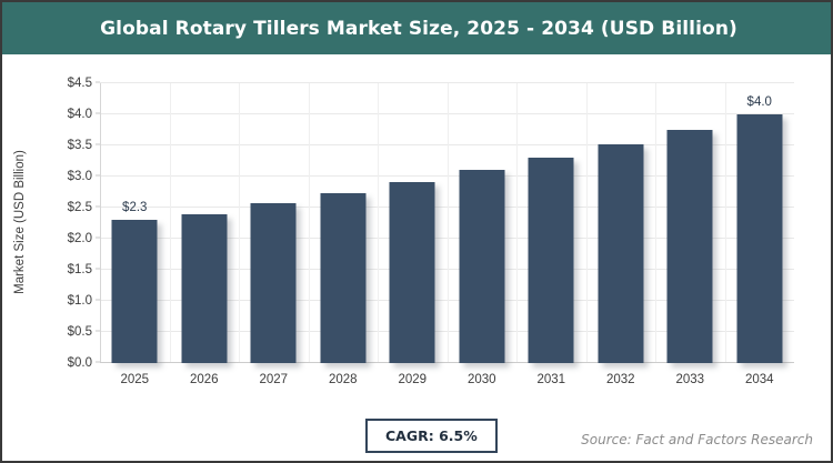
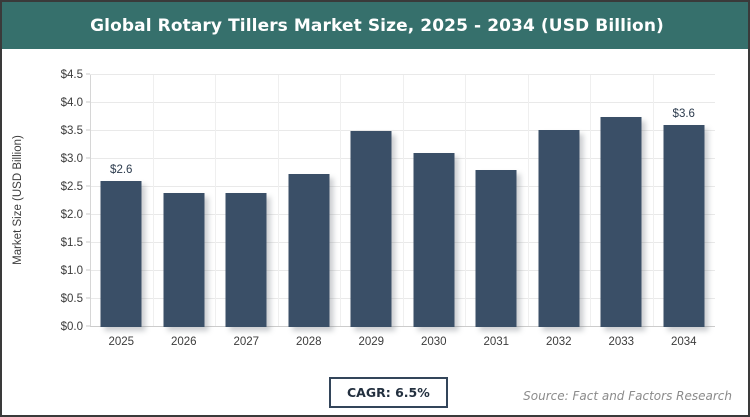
2025: $2.3 -> $2.6
2027: $2.6 -> $2.4
2029: $2.9 -> $3.5
2031: $3.3 -> $2.8
2034: $4.0 -> $3.6
